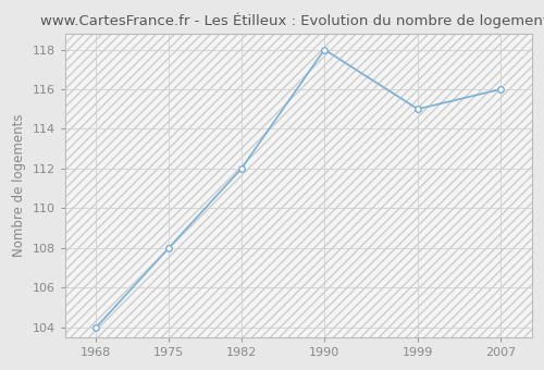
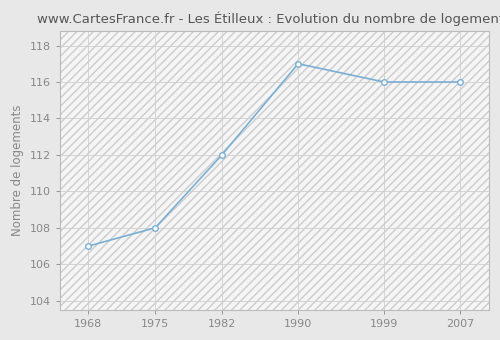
1968: 104 -> 107
1990: 118 -> 117
1999: 115 -> 116
